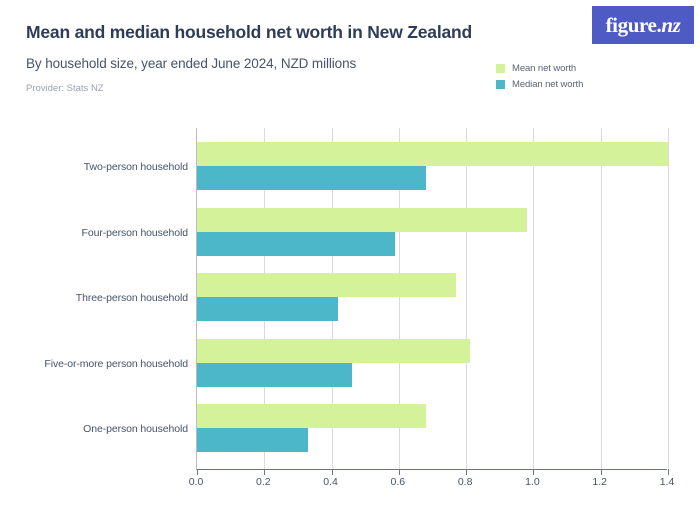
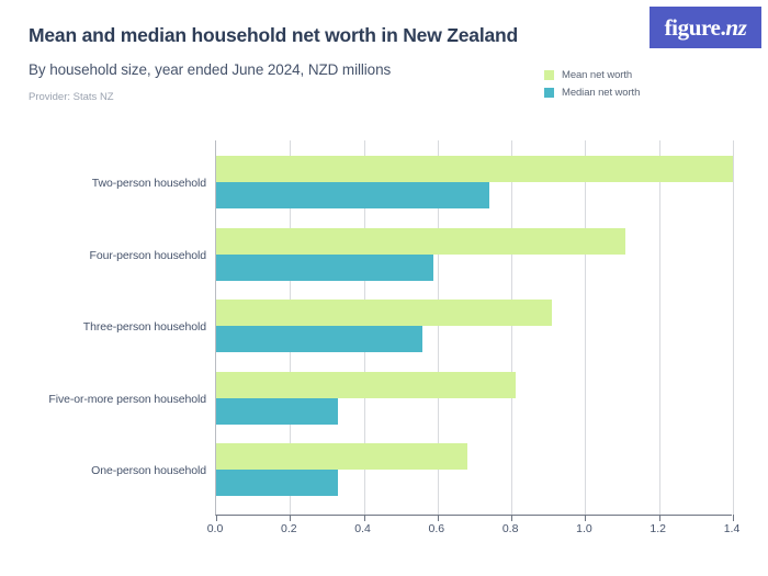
Median net worth/Two-person household: 0.68 -> 0.74
Mean net worth/Four-person household: 0.98 -> 1.11
Mean net worth/Three-person household: 0.77 -> 0.91
Median net worth/Three-person household: 0.42 -> 0.56
Median net worth/Five-or-more person household: 0.46 -> 0.33
